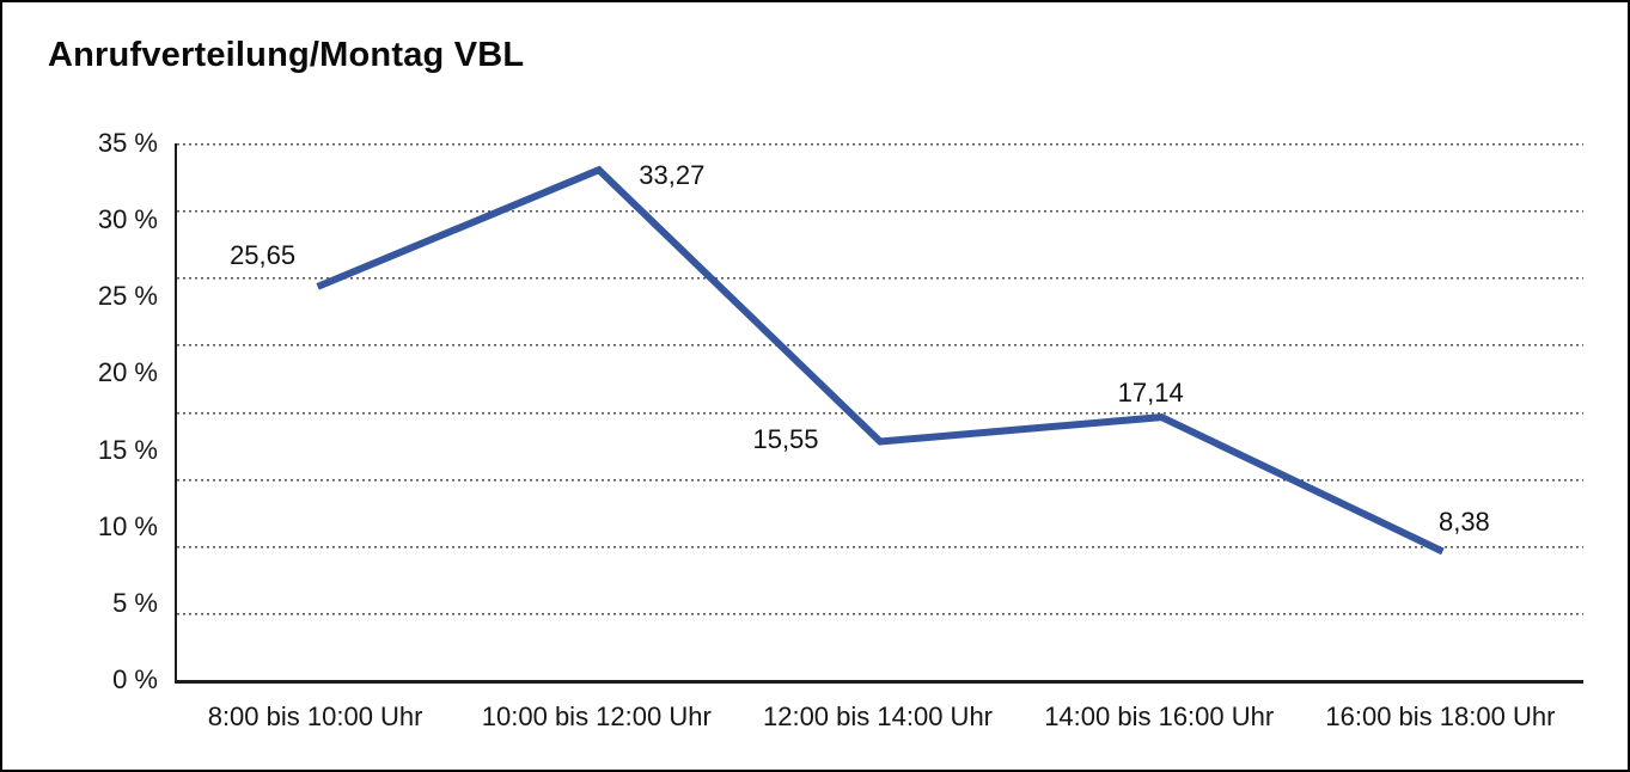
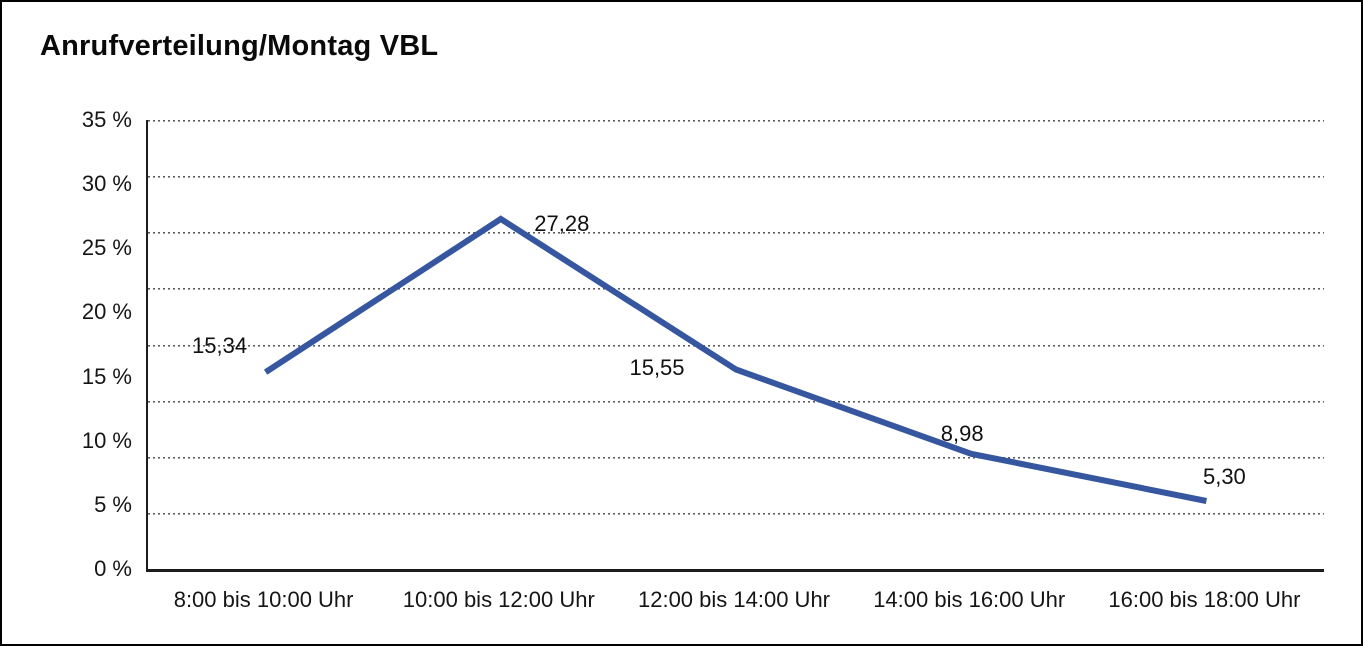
8:00 bis 10:00 Uhr: 25,65 -> 15,34
10:00 bis 12:00 Uhr: 33,27 -> 27,28
14:00 bis 16:00 Uhr: 17,14 -> 8,98
16:00 bis 18:00 Uhr: 8,38 -> 5,30
